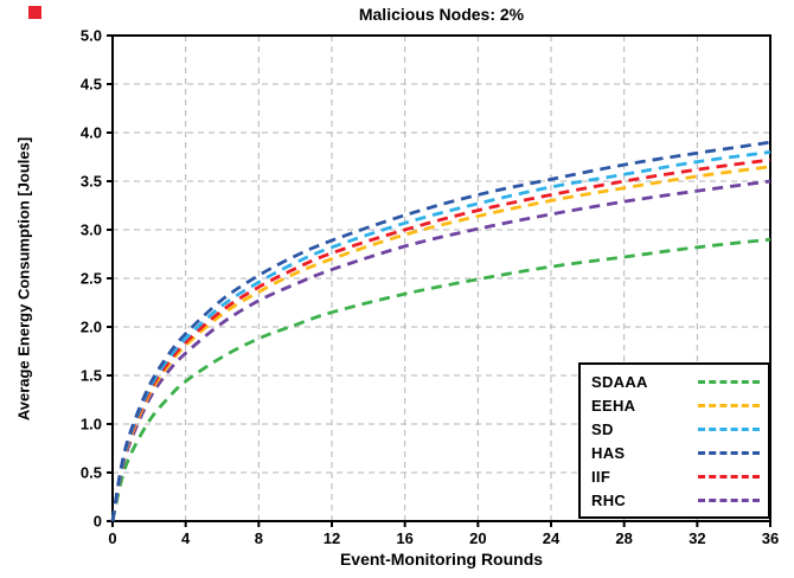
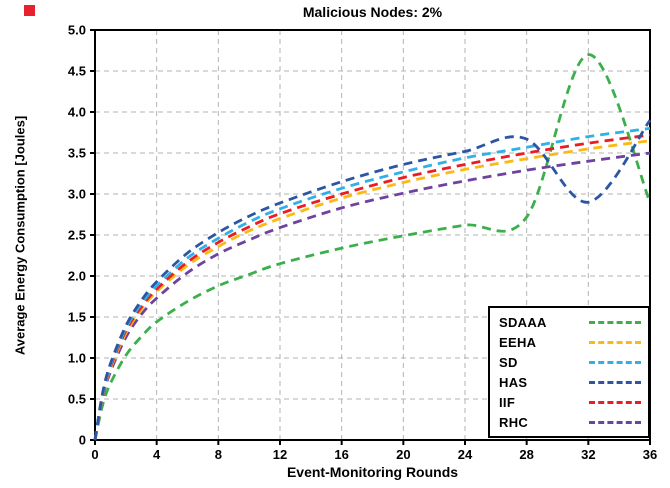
SDAAA/32: 2.8 -> 4.7
HAS/32: 3.8 -> 2.9
